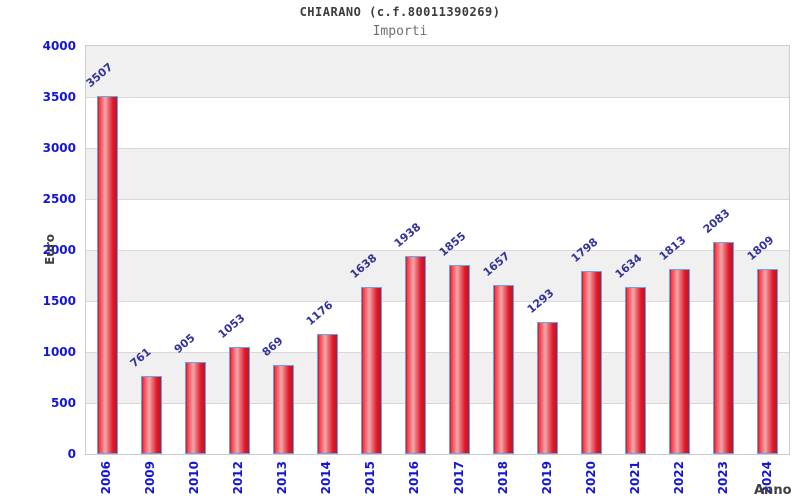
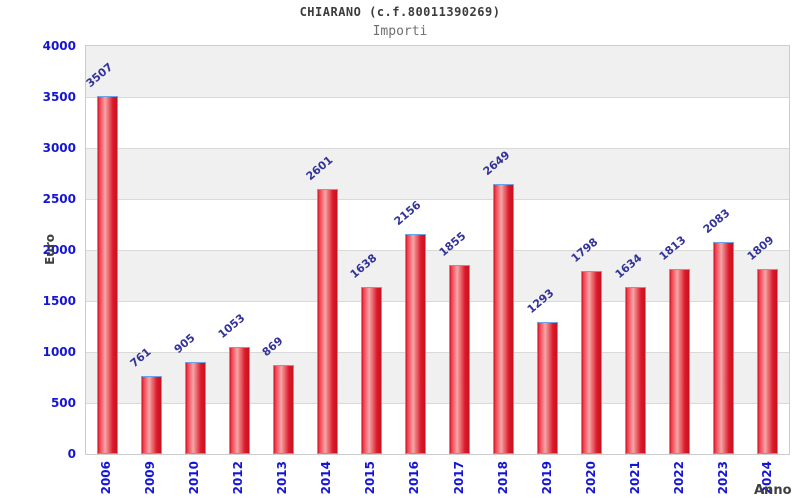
2014: 1176 -> 2601
2016: 1938 -> 2156
2018: 1657 -> 2649
